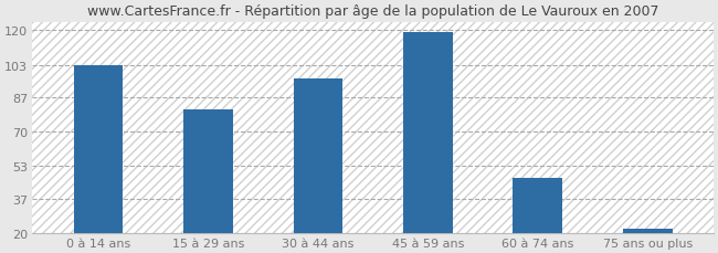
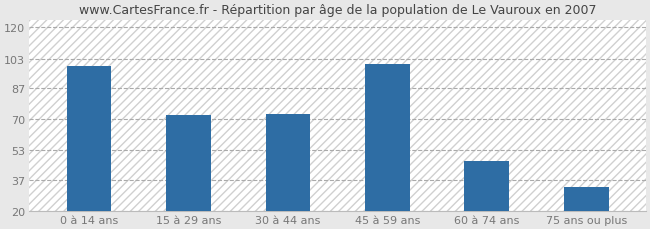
0 à 14 ans: 103 -> 99
15 à 29 ans: 81 -> 72
30 à 44 ans: 96 -> 73
45 à 59 ans: 119 -> 100
75 ans ou plus: 22 -> 33
